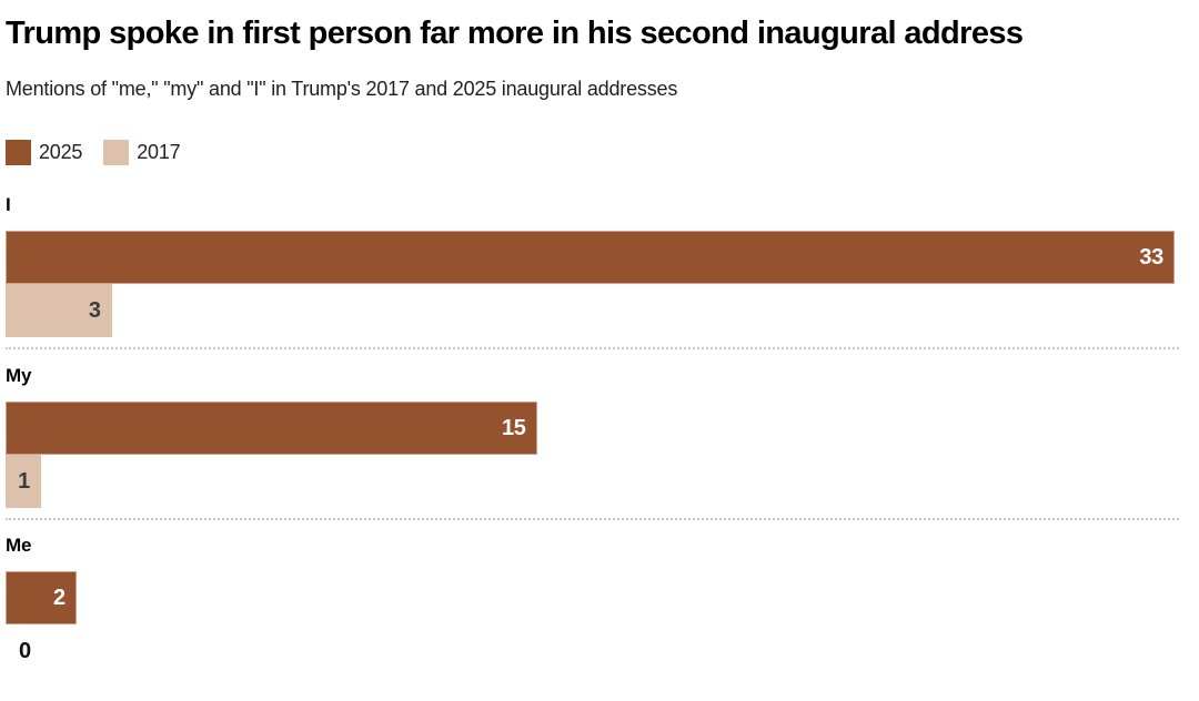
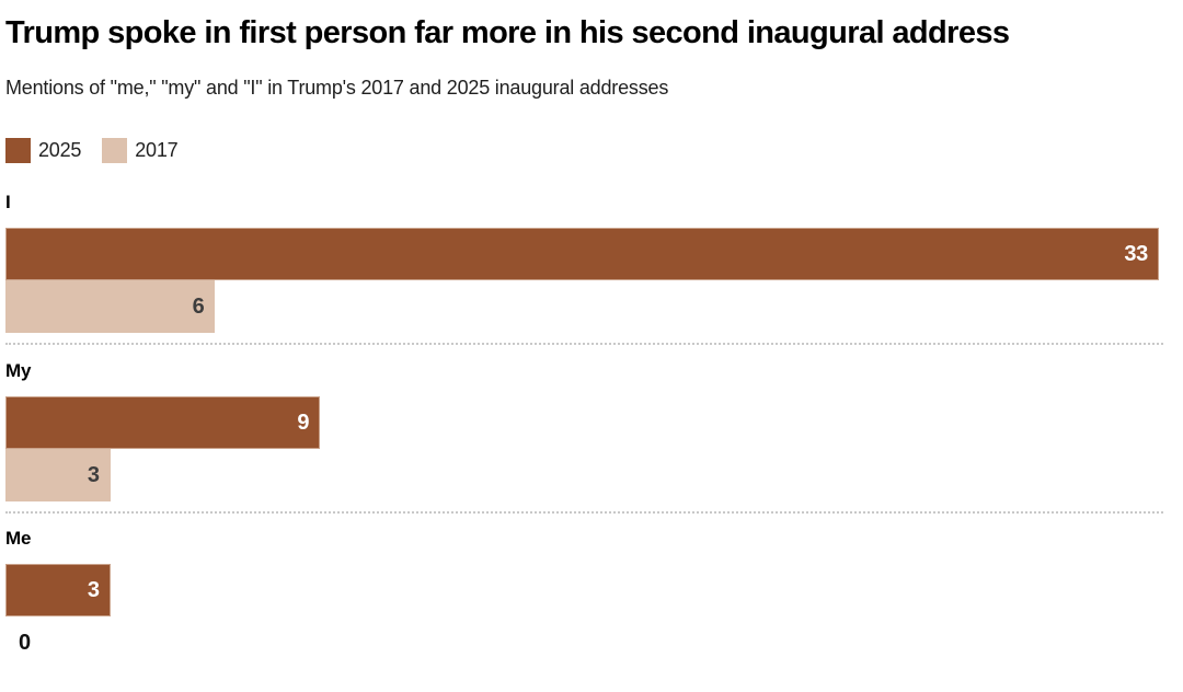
2017/I: 3 -> 6
2025/My: 15 -> 9
2017/My: 1 -> 3
2025/Me: 2 -> 3
